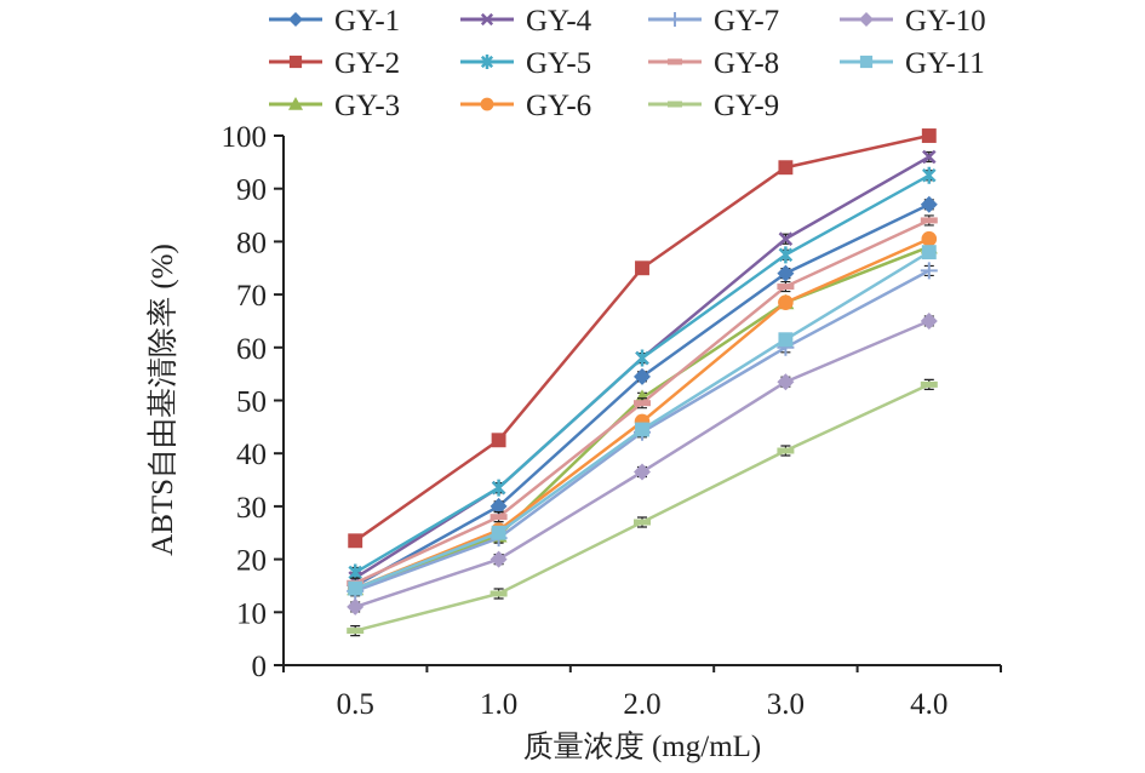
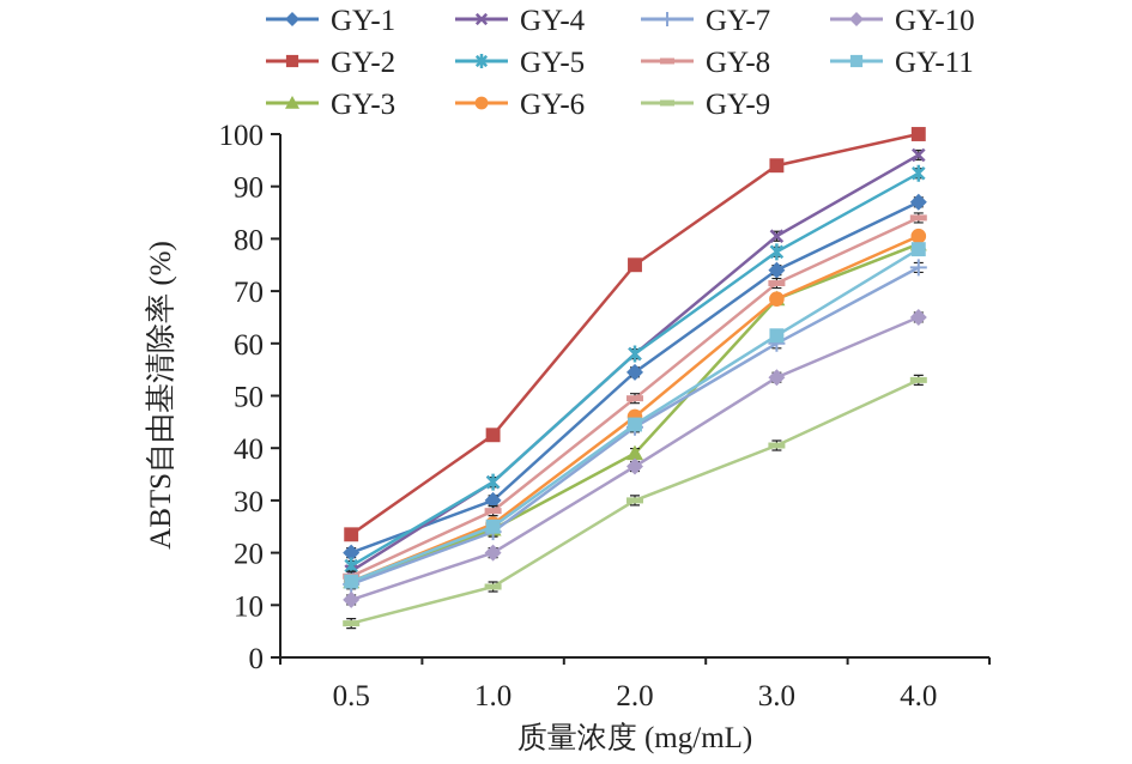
GY-1/0.5: 15 -> 20
GY-3/2.0: 50 -> 39
GY-9/2.0: 27 -> 30
